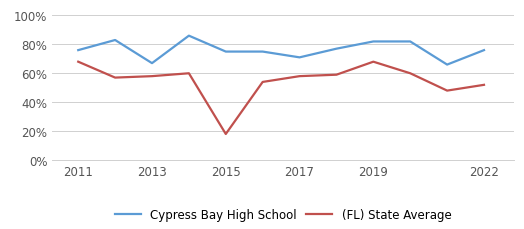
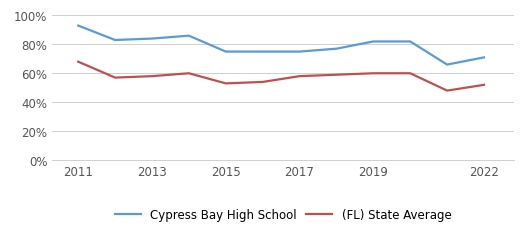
Cypress Bay High School/2011: 76% -> 93%
Cypress Bay High School/2013: 67% -> 84%
(FL) State Average/2015: 18% -> 53%
Cypress Bay High School/2017: 71% -> 75%
(FL) State Average/2019: 68% -> 60%
Cypress Bay High School/2022: 76% -> 71%
